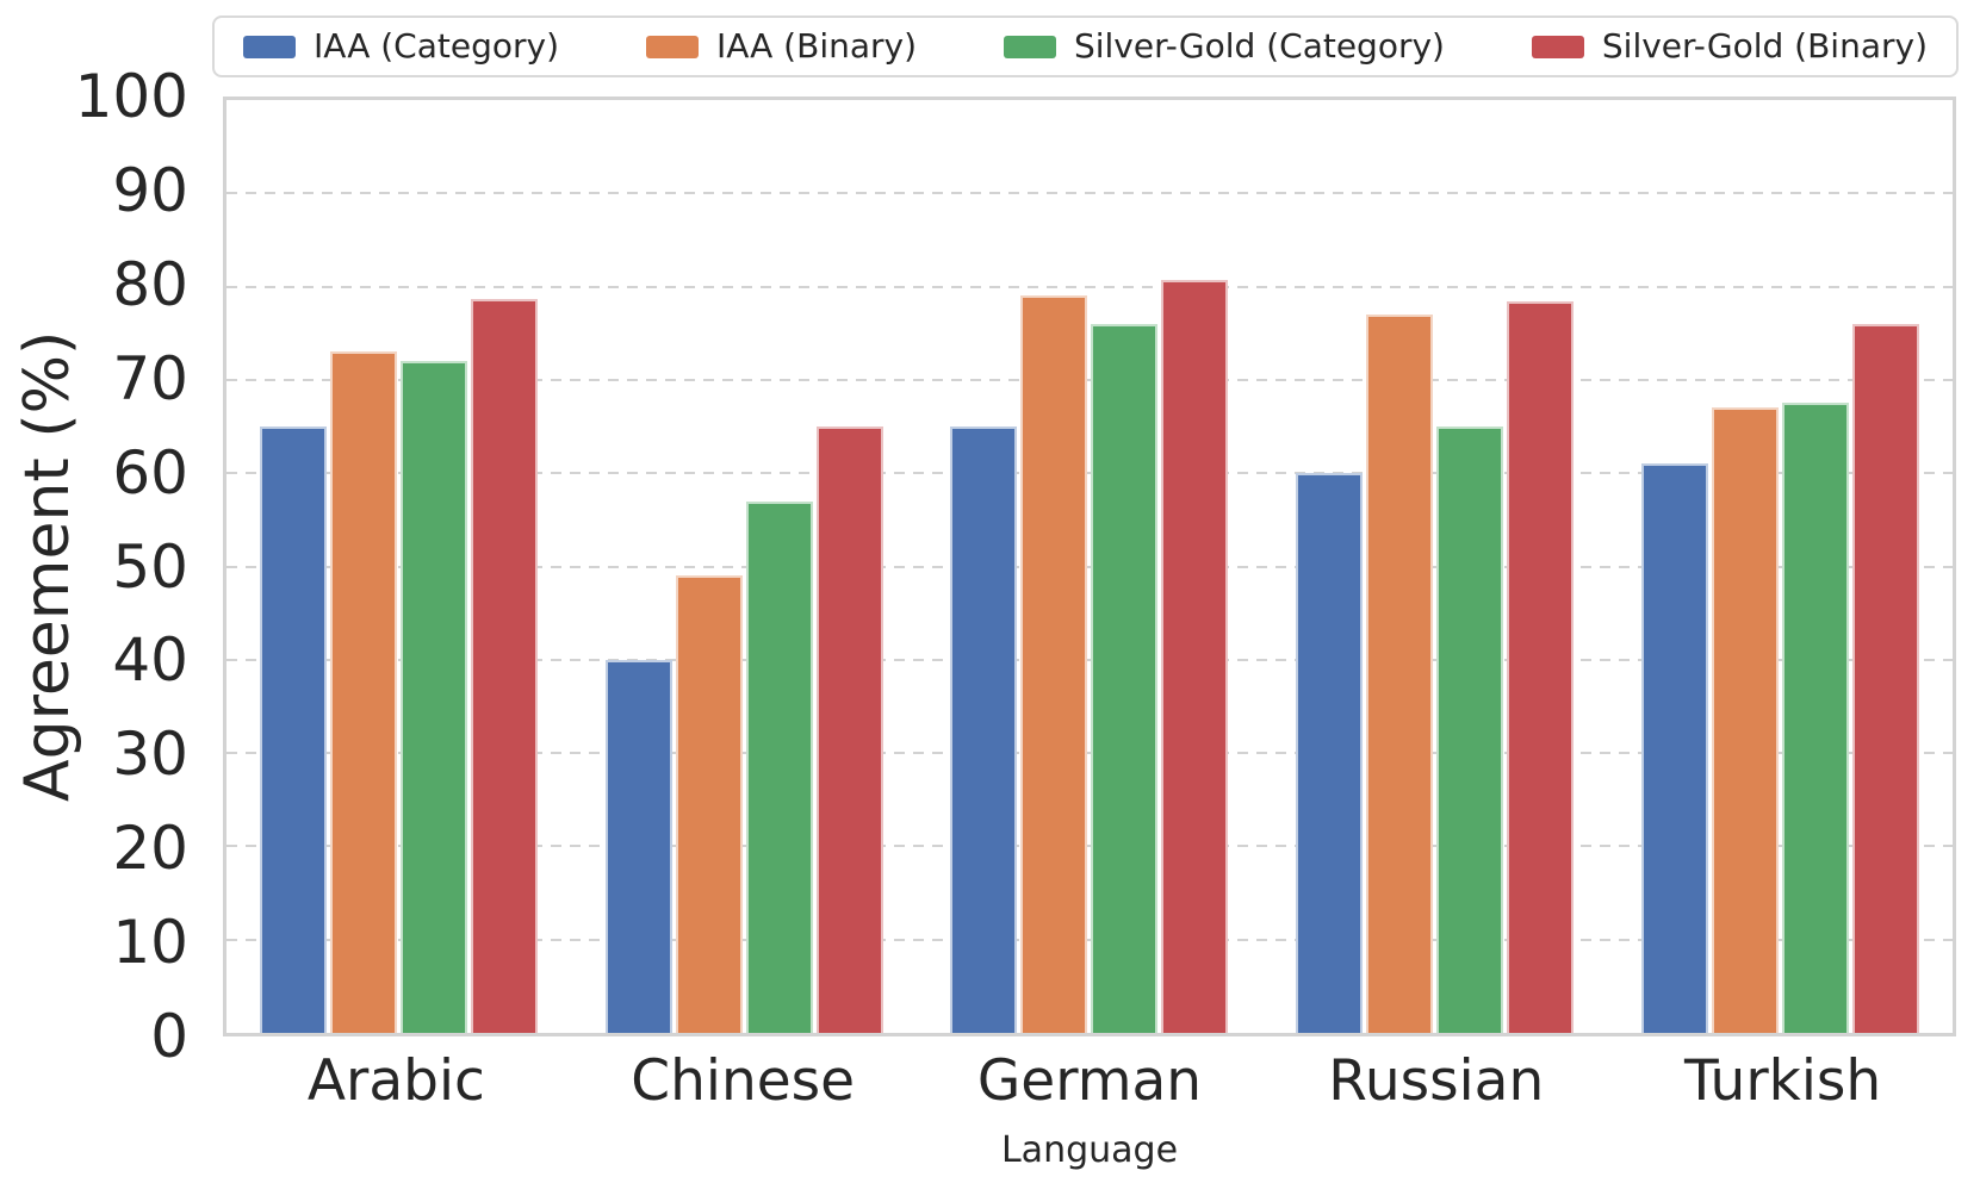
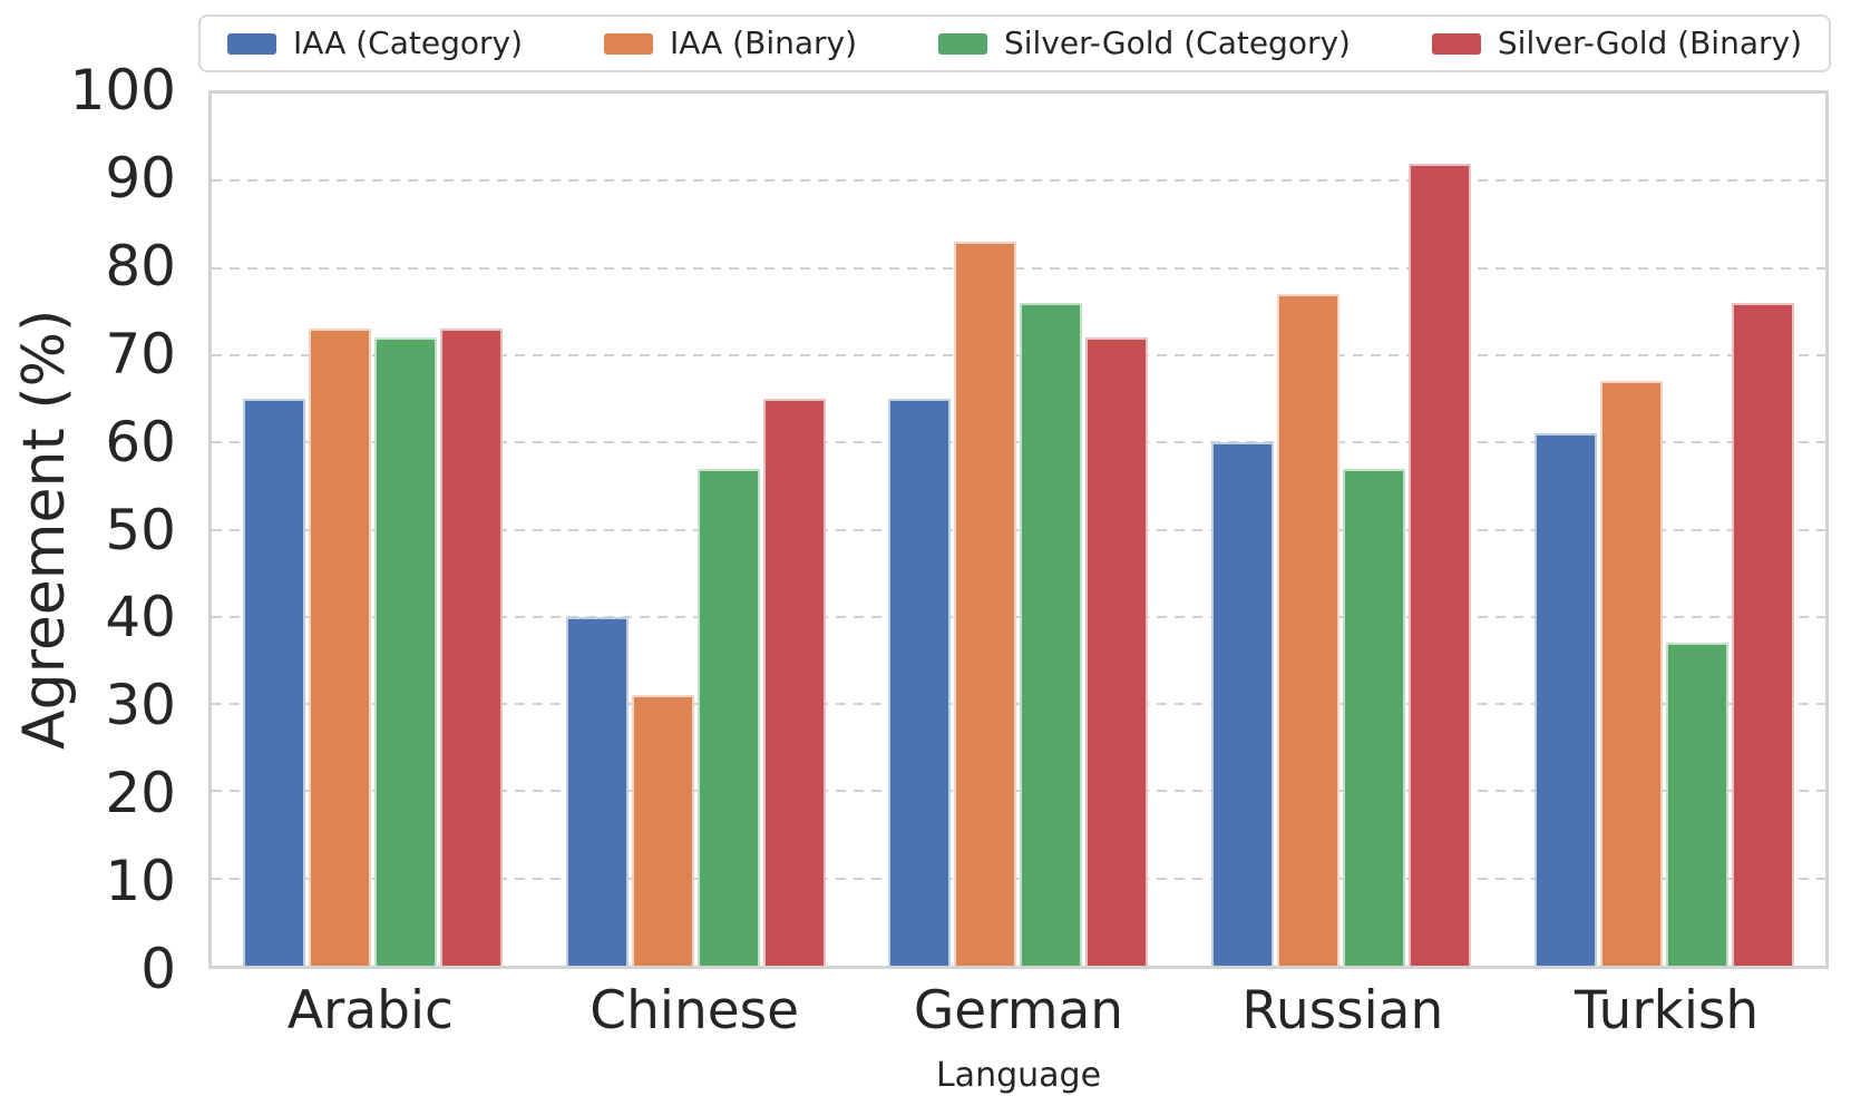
Silver-Gold (Binary)/Arabic: 79 -> 73
IAA (Binary)/Chinese: 49 -> 31
IAA (Binary)/German: 79 -> 83
Silver-Gold (Binary)/German: 81 -> 72
Silver-Gold (Category)/Russian: 65 -> 57
Silver-Gold (Binary)/Russian: 78 -> 92
Silver-Gold (Category)/Turkish: 68 -> 37
